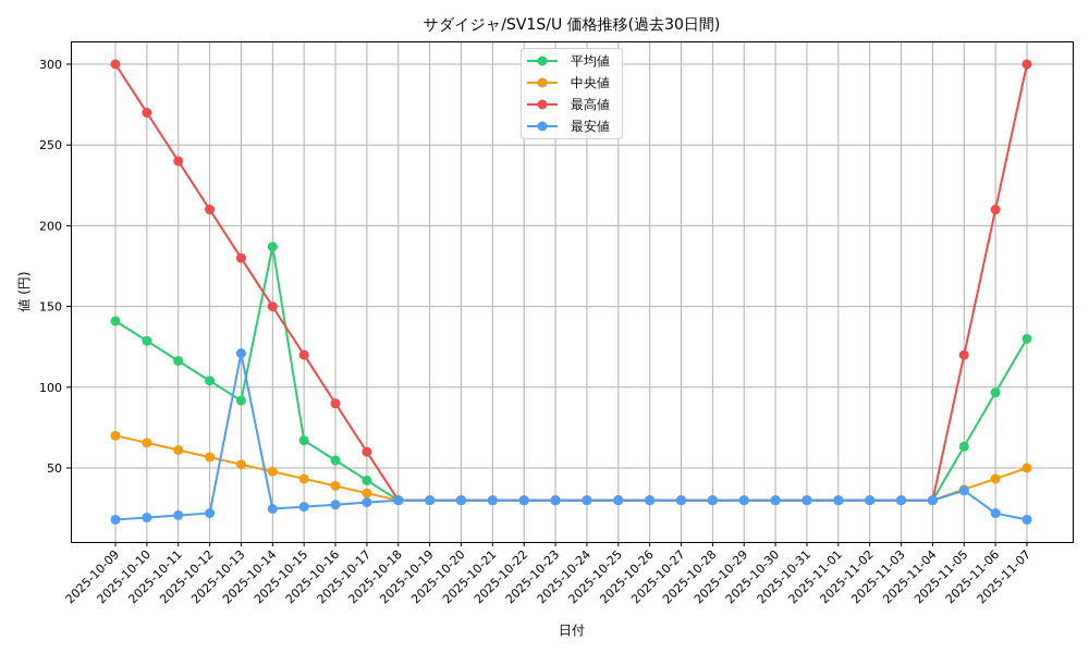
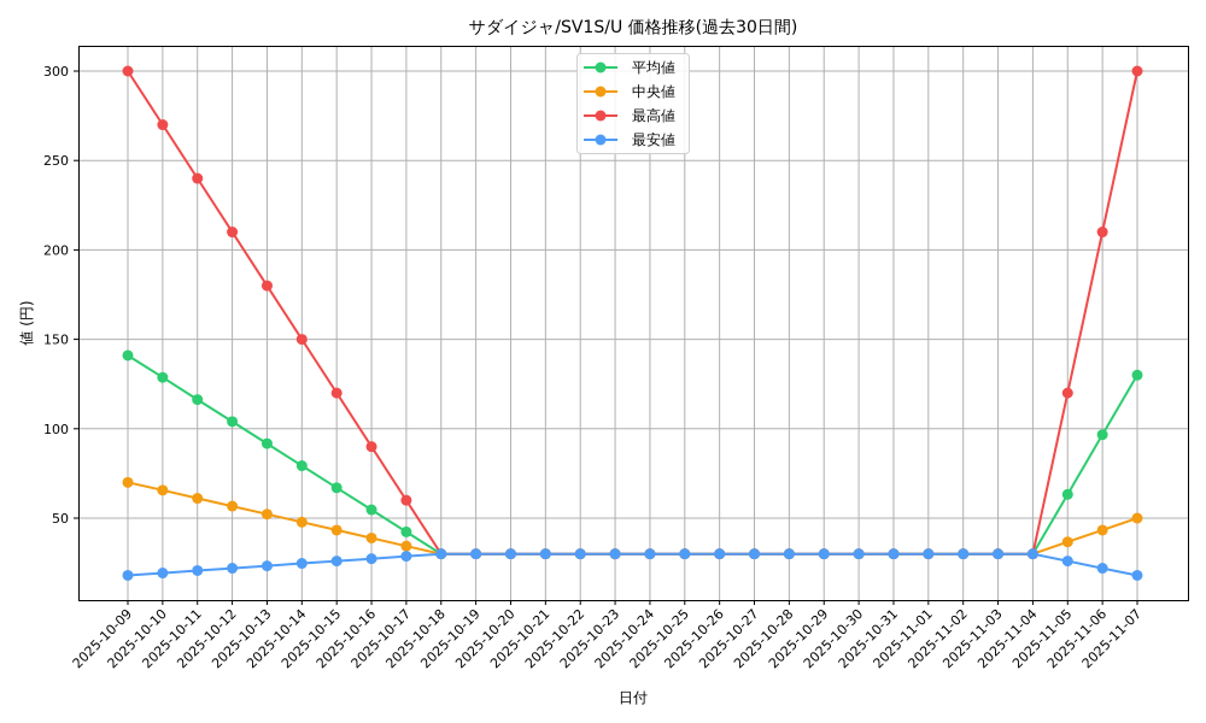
最安値/2025-10-13: 121 -> 23
平均値/2025-10-14: 187 -> 79
最安値/2025-11-05: 36 -> 26
